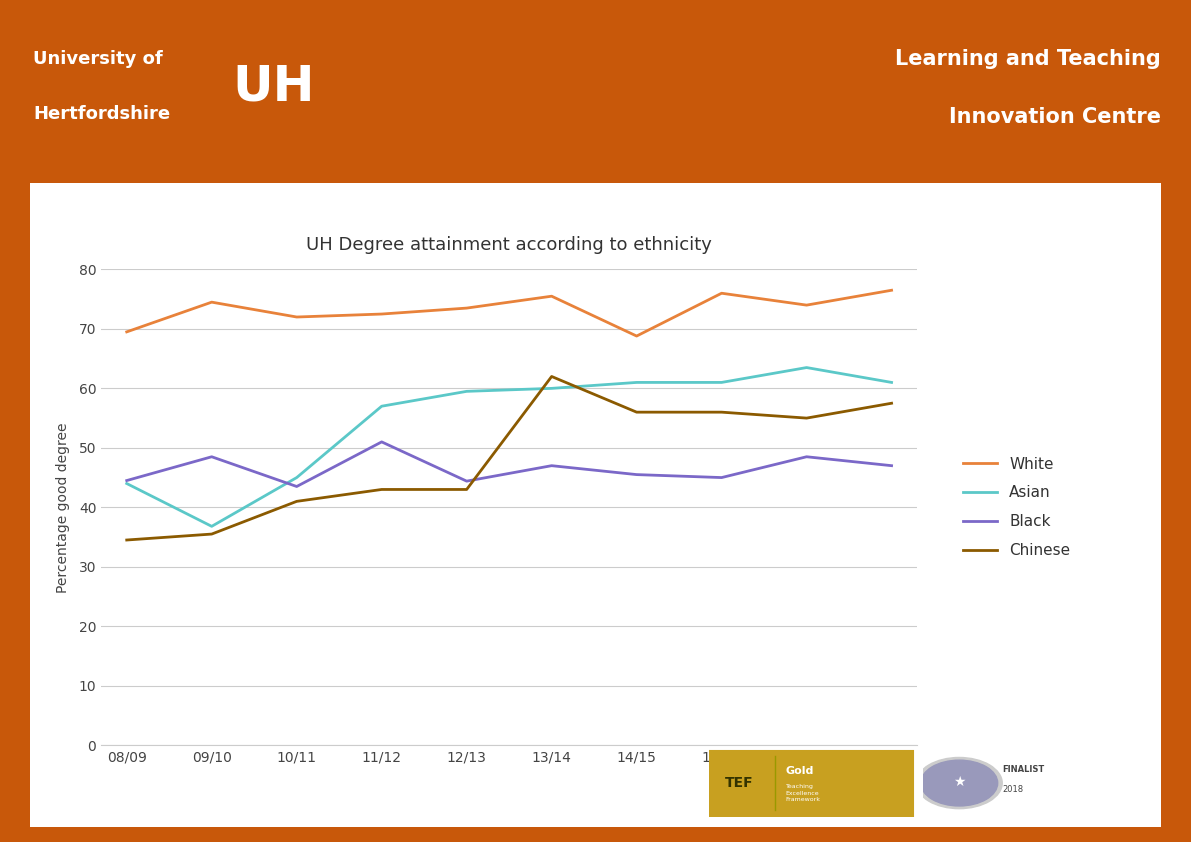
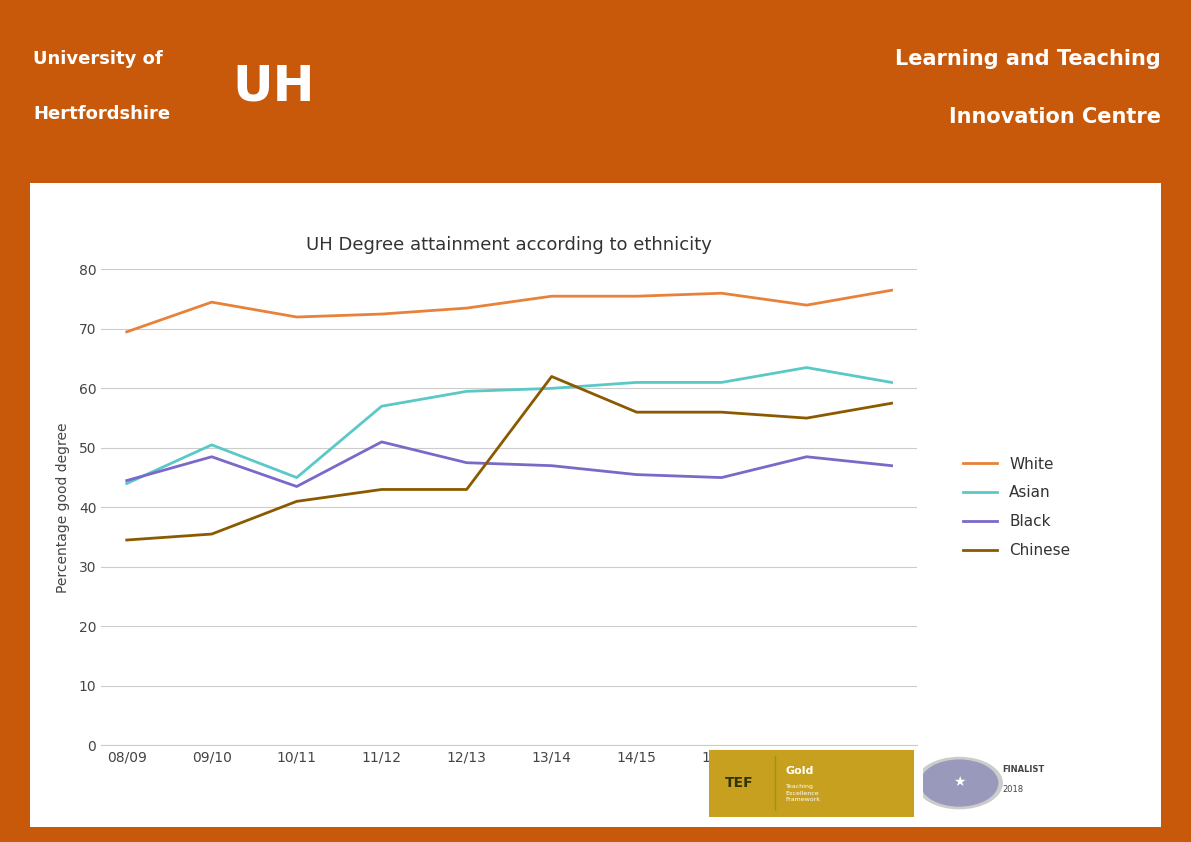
Asian/09/10: 36.8 -> 50.5
Black/12/13: 44.4 -> 47.5
White/14/15: 68.8 -> 75.5
